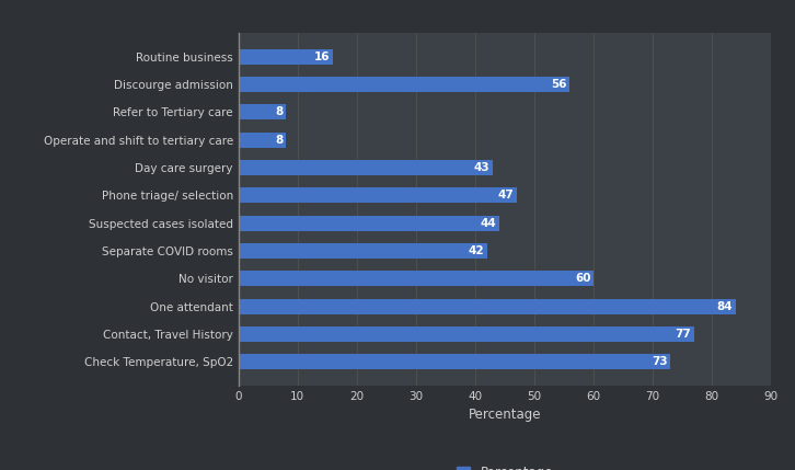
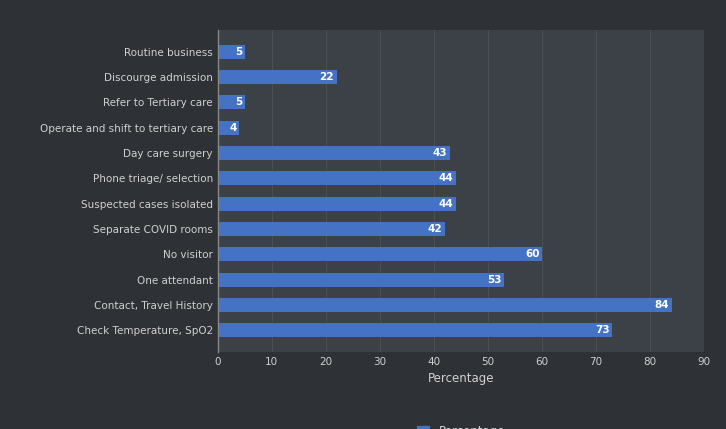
Routine business: 16 -> 5
Discourge admission: 56 -> 22
Refer to Tertiary care: 8 -> 5
Operate and shift to tertiary care: 8 -> 4
Phone triage/ selection: 47 -> 44
One attendant: 84 -> 53
Contact, Travel History: 77 -> 84
